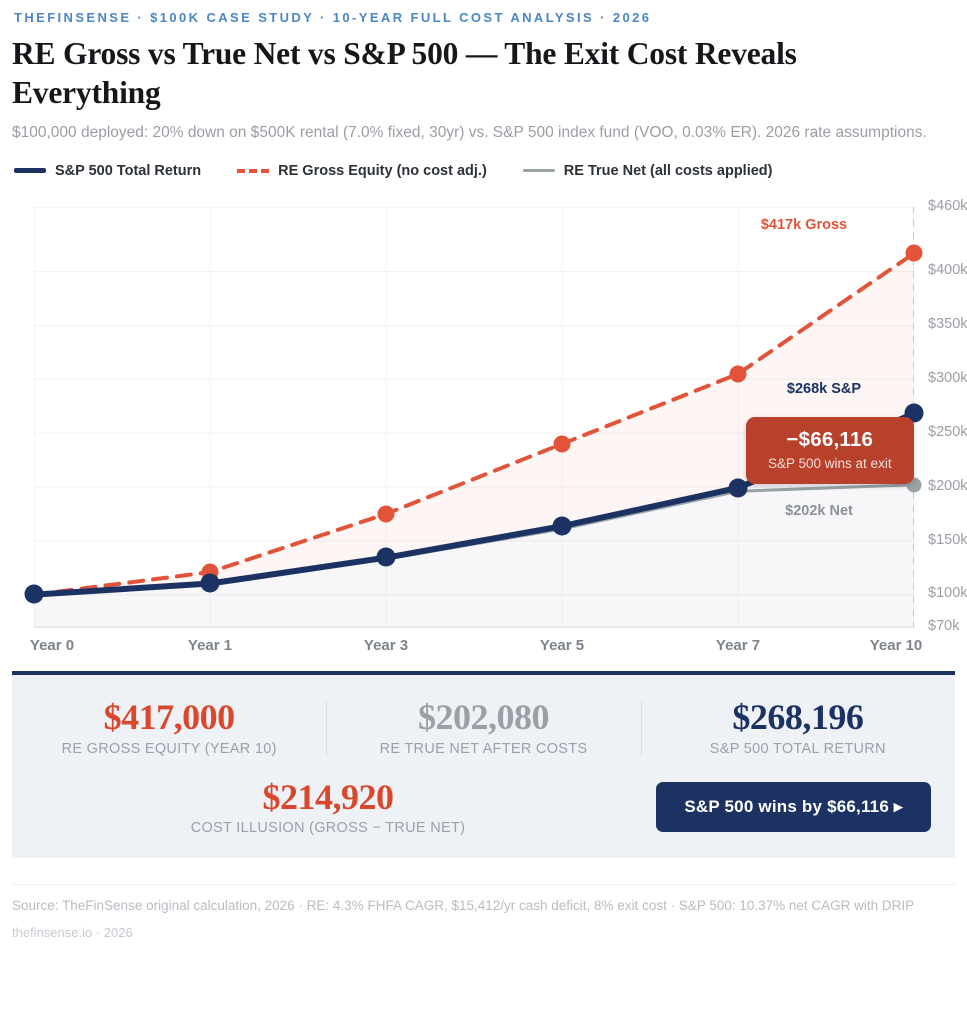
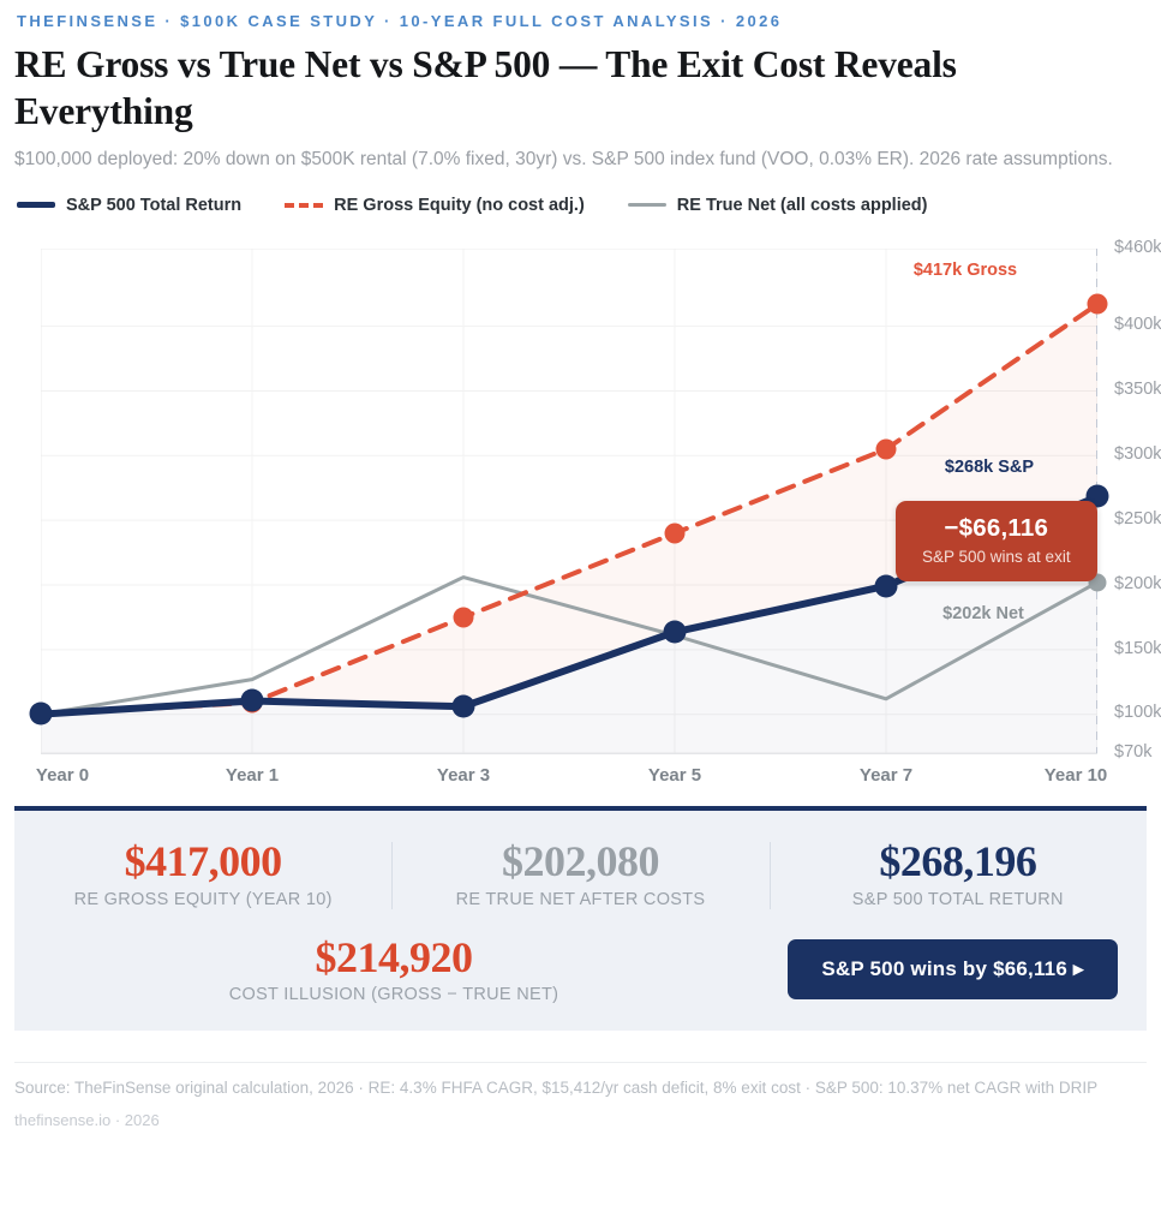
RE Gross Equity (no cost adj.)/Year 1: $121k -> $109k
RE True Net (all costs applied)/Year 1: $110k -> $127k
S&P 500 Total Return/Year 3: $134k -> $106k
RE True Net (all costs applied)/Year 3: $133k -> $206k
RE True Net (all costs applied)/Year 7: $196k -> $112k
